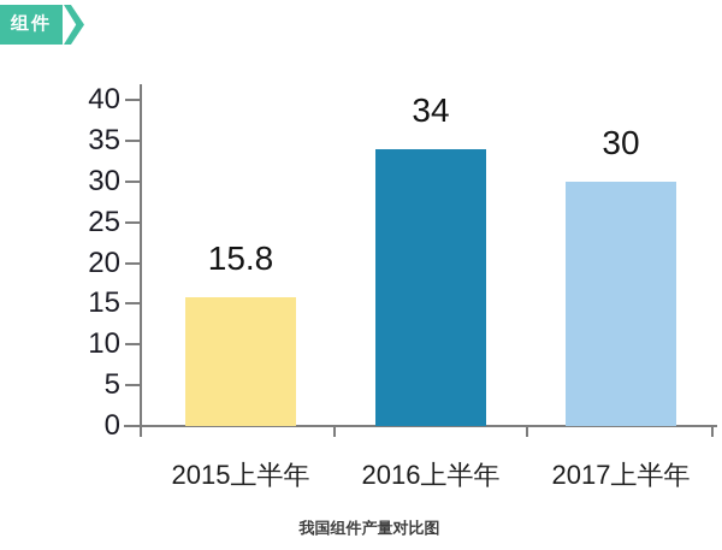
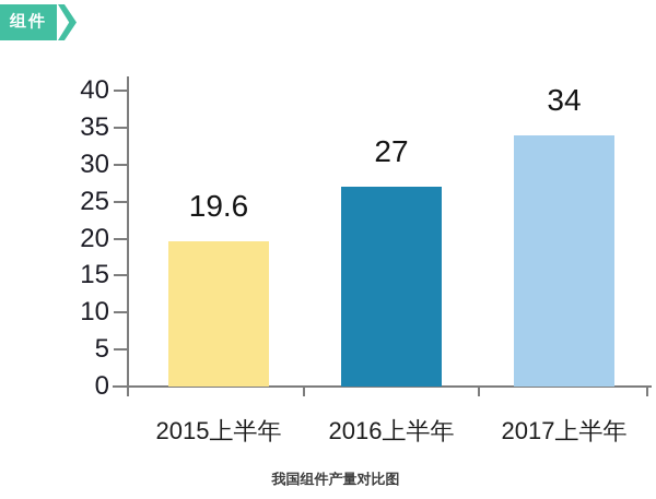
2015上半年: 15.8 -> 19.6
2016上半年: 34 -> 27
2017上半年: 30 -> 34
